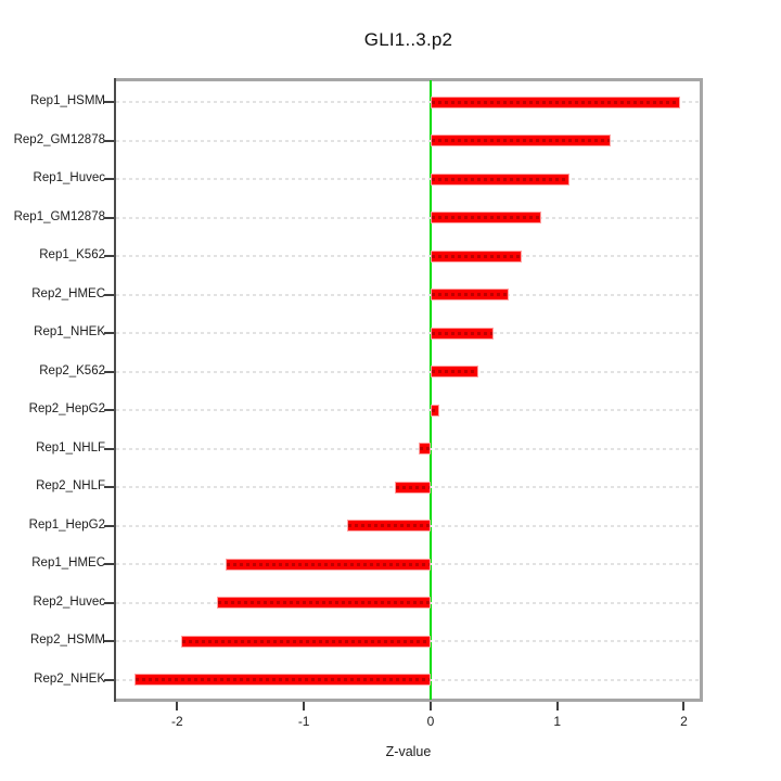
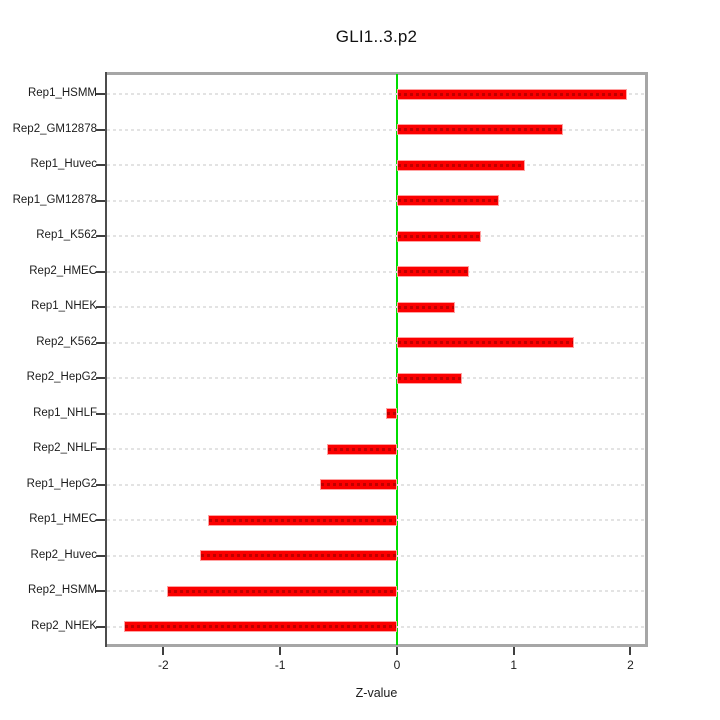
Rep2_K562: 0.38 -> 1.52
Rep2_HepG2: 0.07 -> 0.56
Rep2_NHLF: -0.28 -> -0.60
